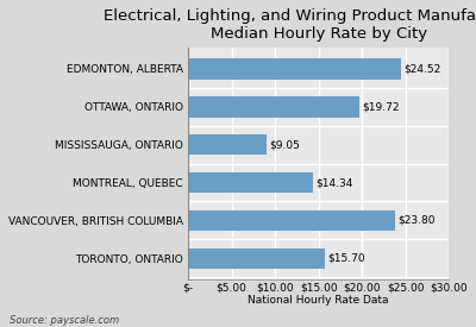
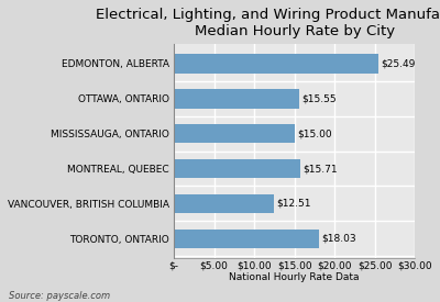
EDMONTON, ALBERTA: $24.52 -> $25.49
OTTAWA, ONTARIO: $19.72 -> $15.55
MISSISSAUGA, ONTARIO: $9.05 -> $15.00
MONTREAL, QUEBEC: $14.34 -> $15.71
VANCOUVER, BRITISH COLUMBIA: $23.80 -> $12.51
TORONTO, ONTARIO: $15.70 -> $18.03
